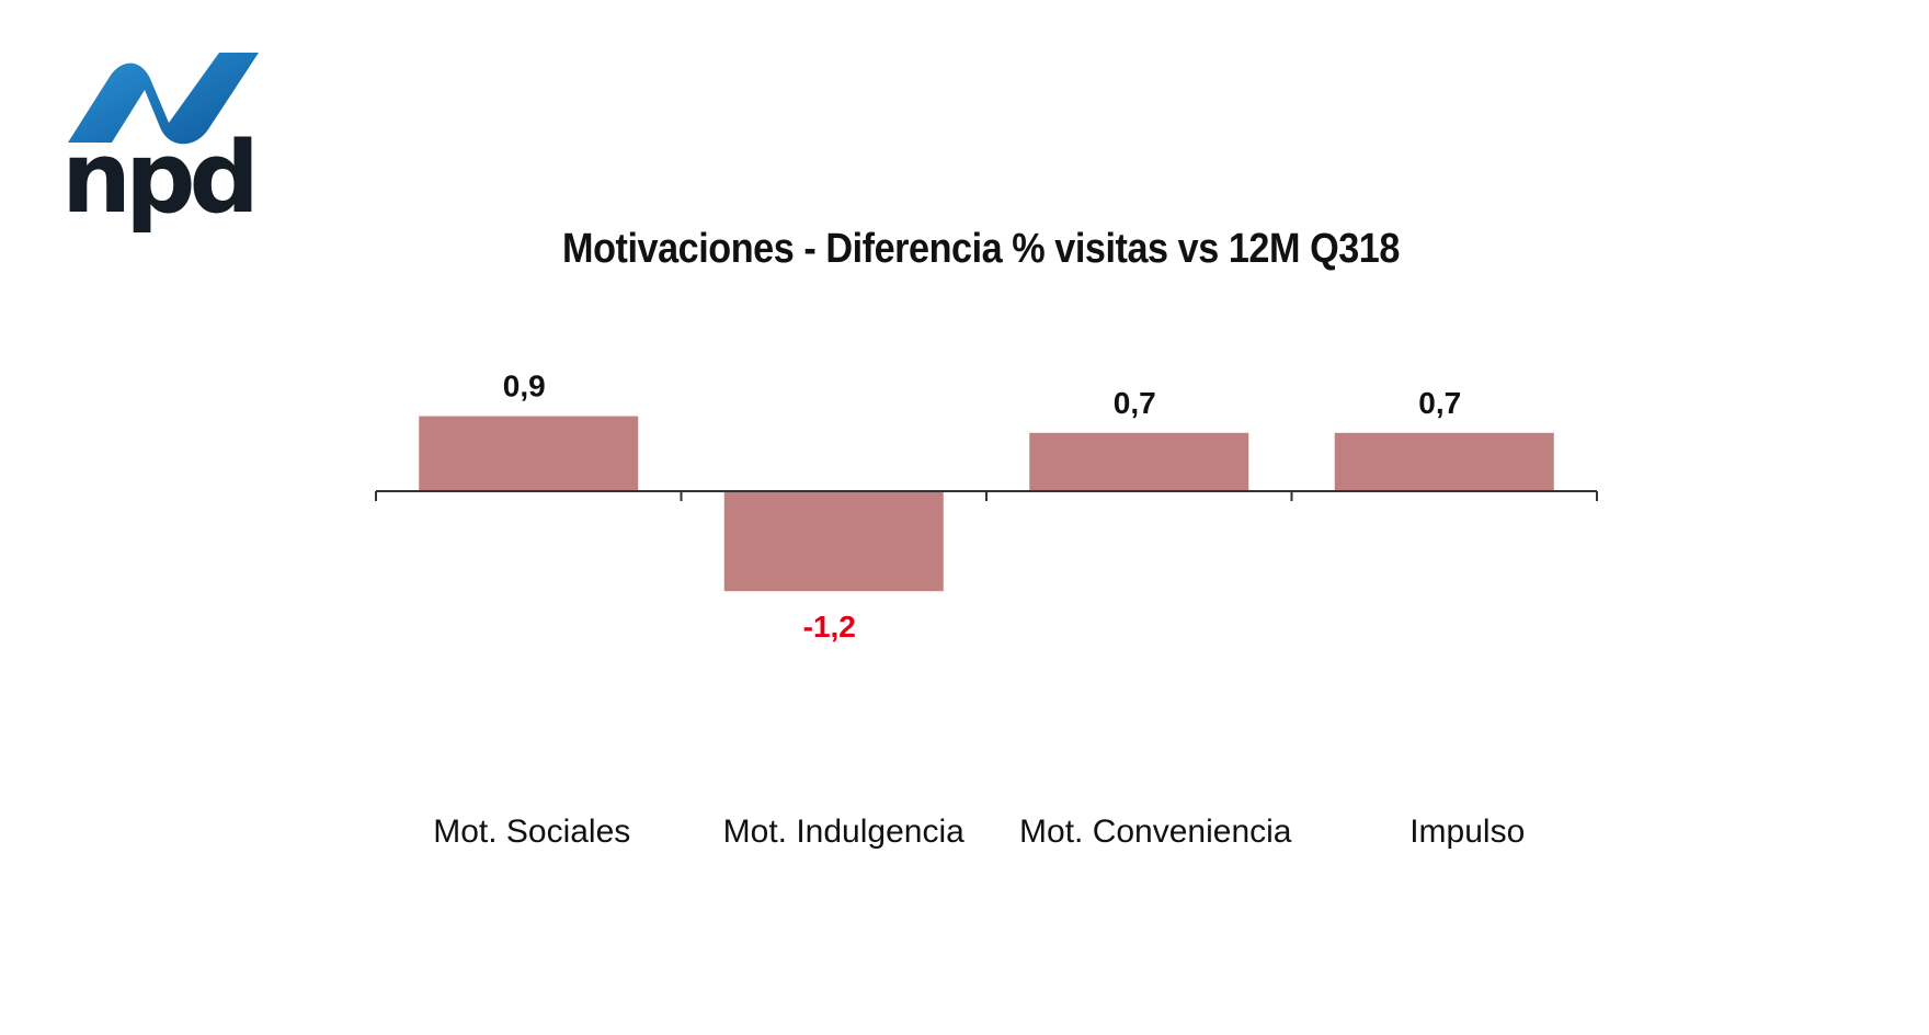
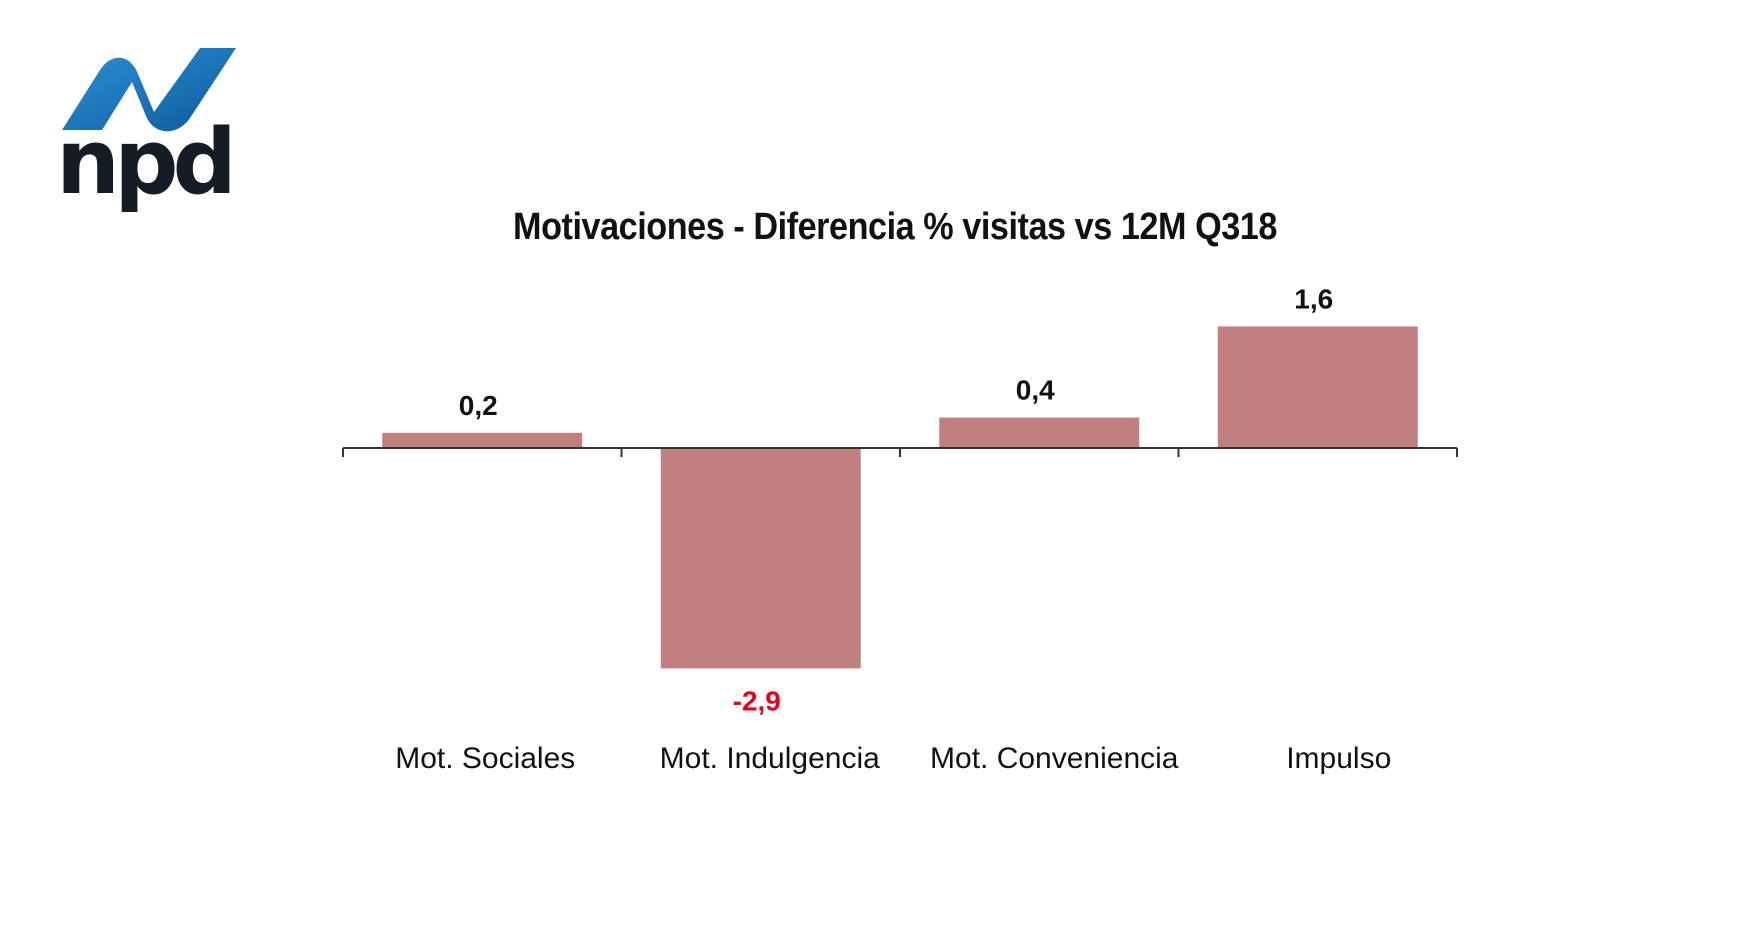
Mot. Sociales: 0,9 -> 0,2
Mot. Indulgencia: -1,2 -> -2,9
Mot. Conveniencia: 0,7 -> 0,4
Impulso: 0,7 -> 1,6
